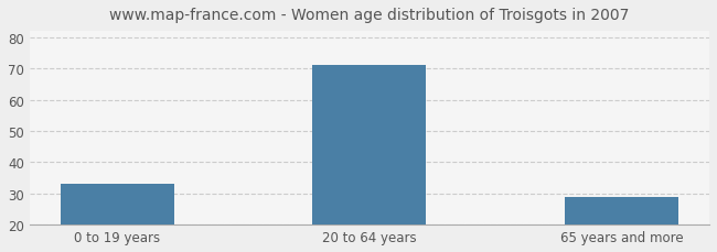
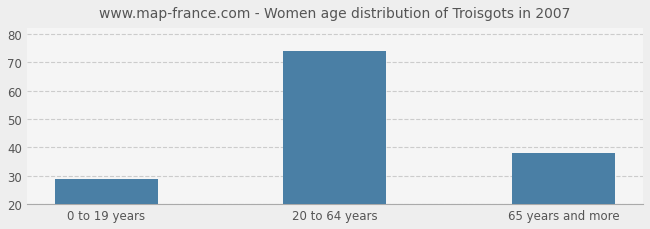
0 to 19 years: 33 -> 29
20 to 64 years: 71 -> 74
65 years and more: 29 -> 38
